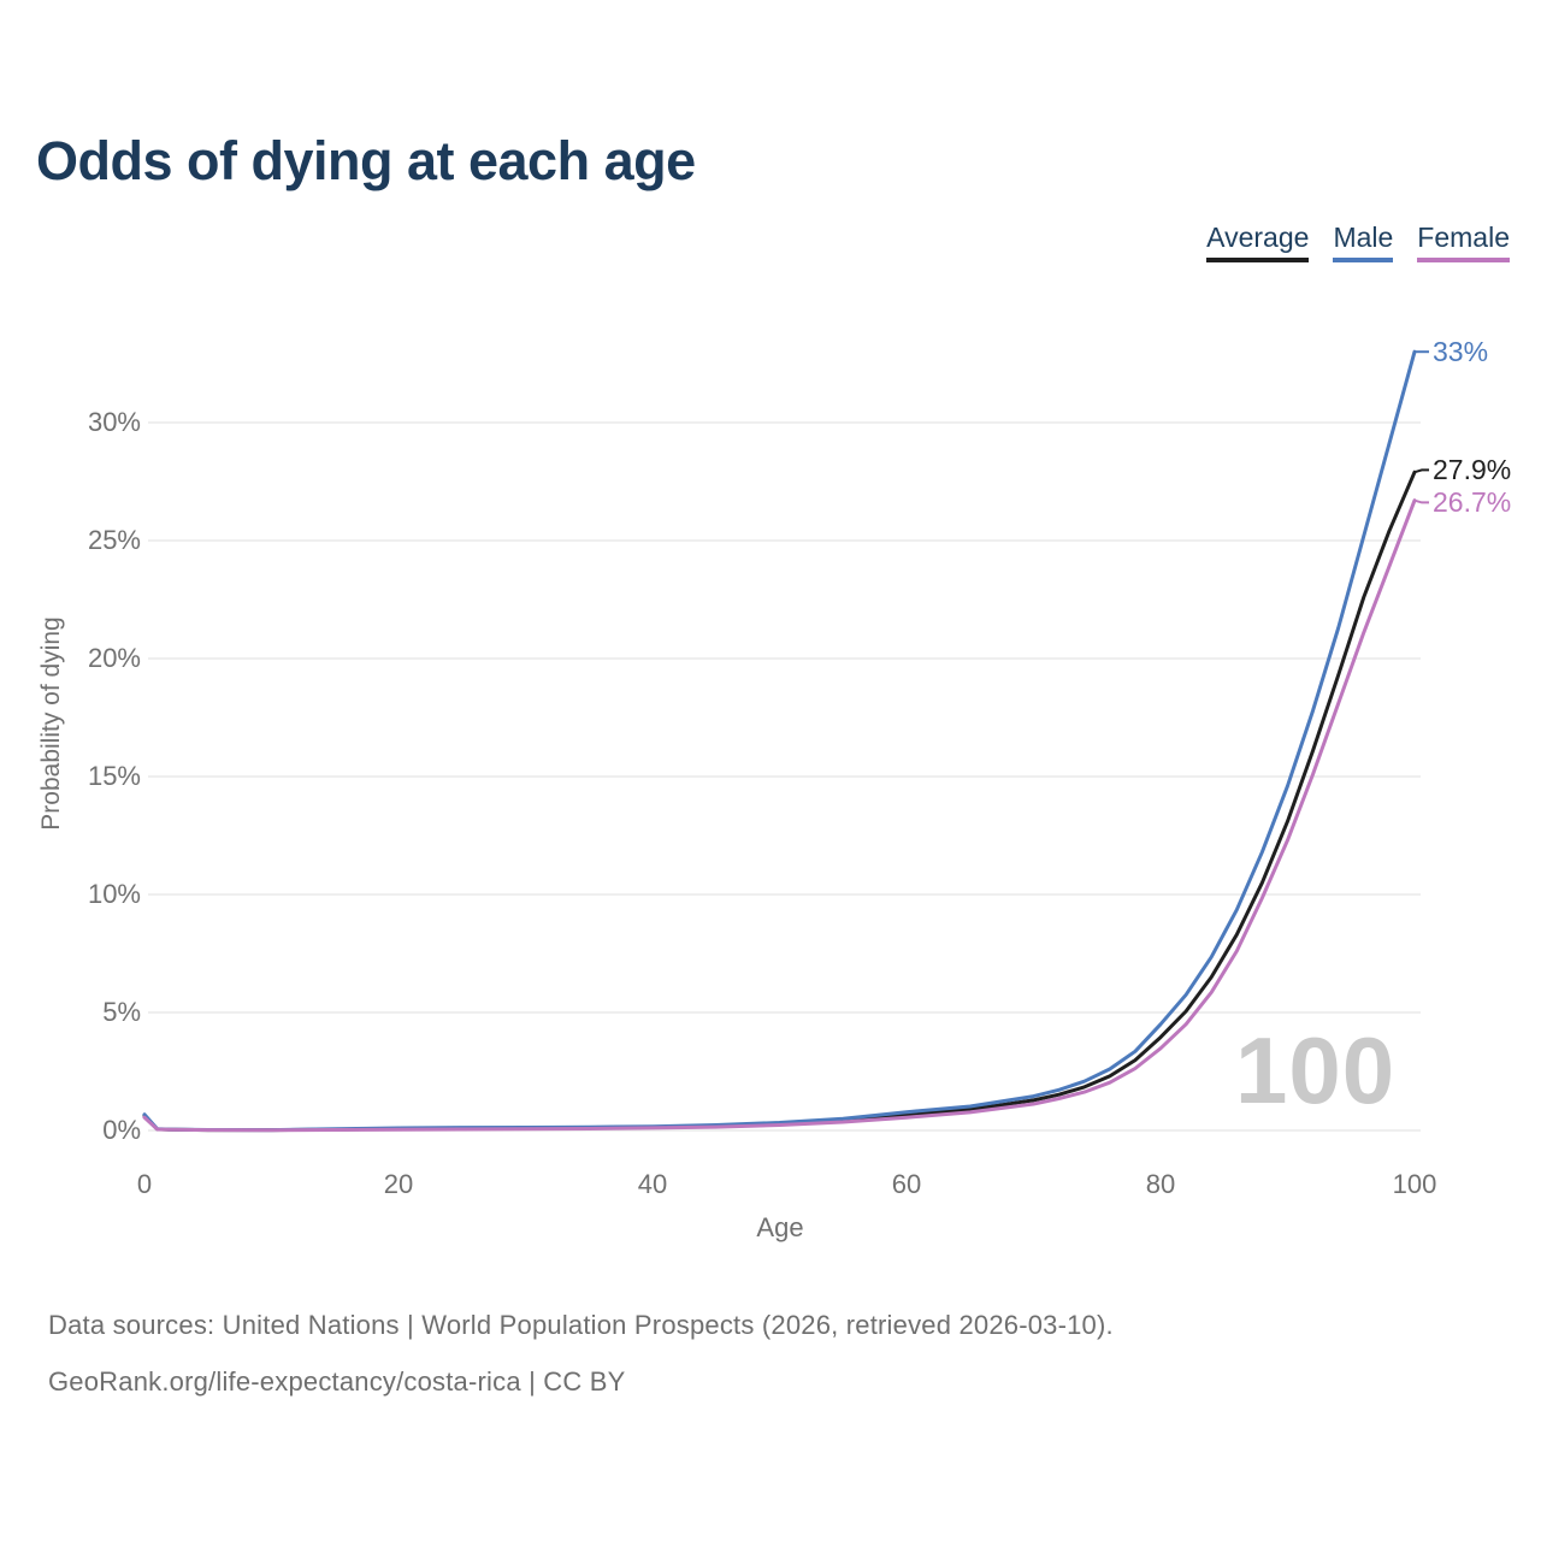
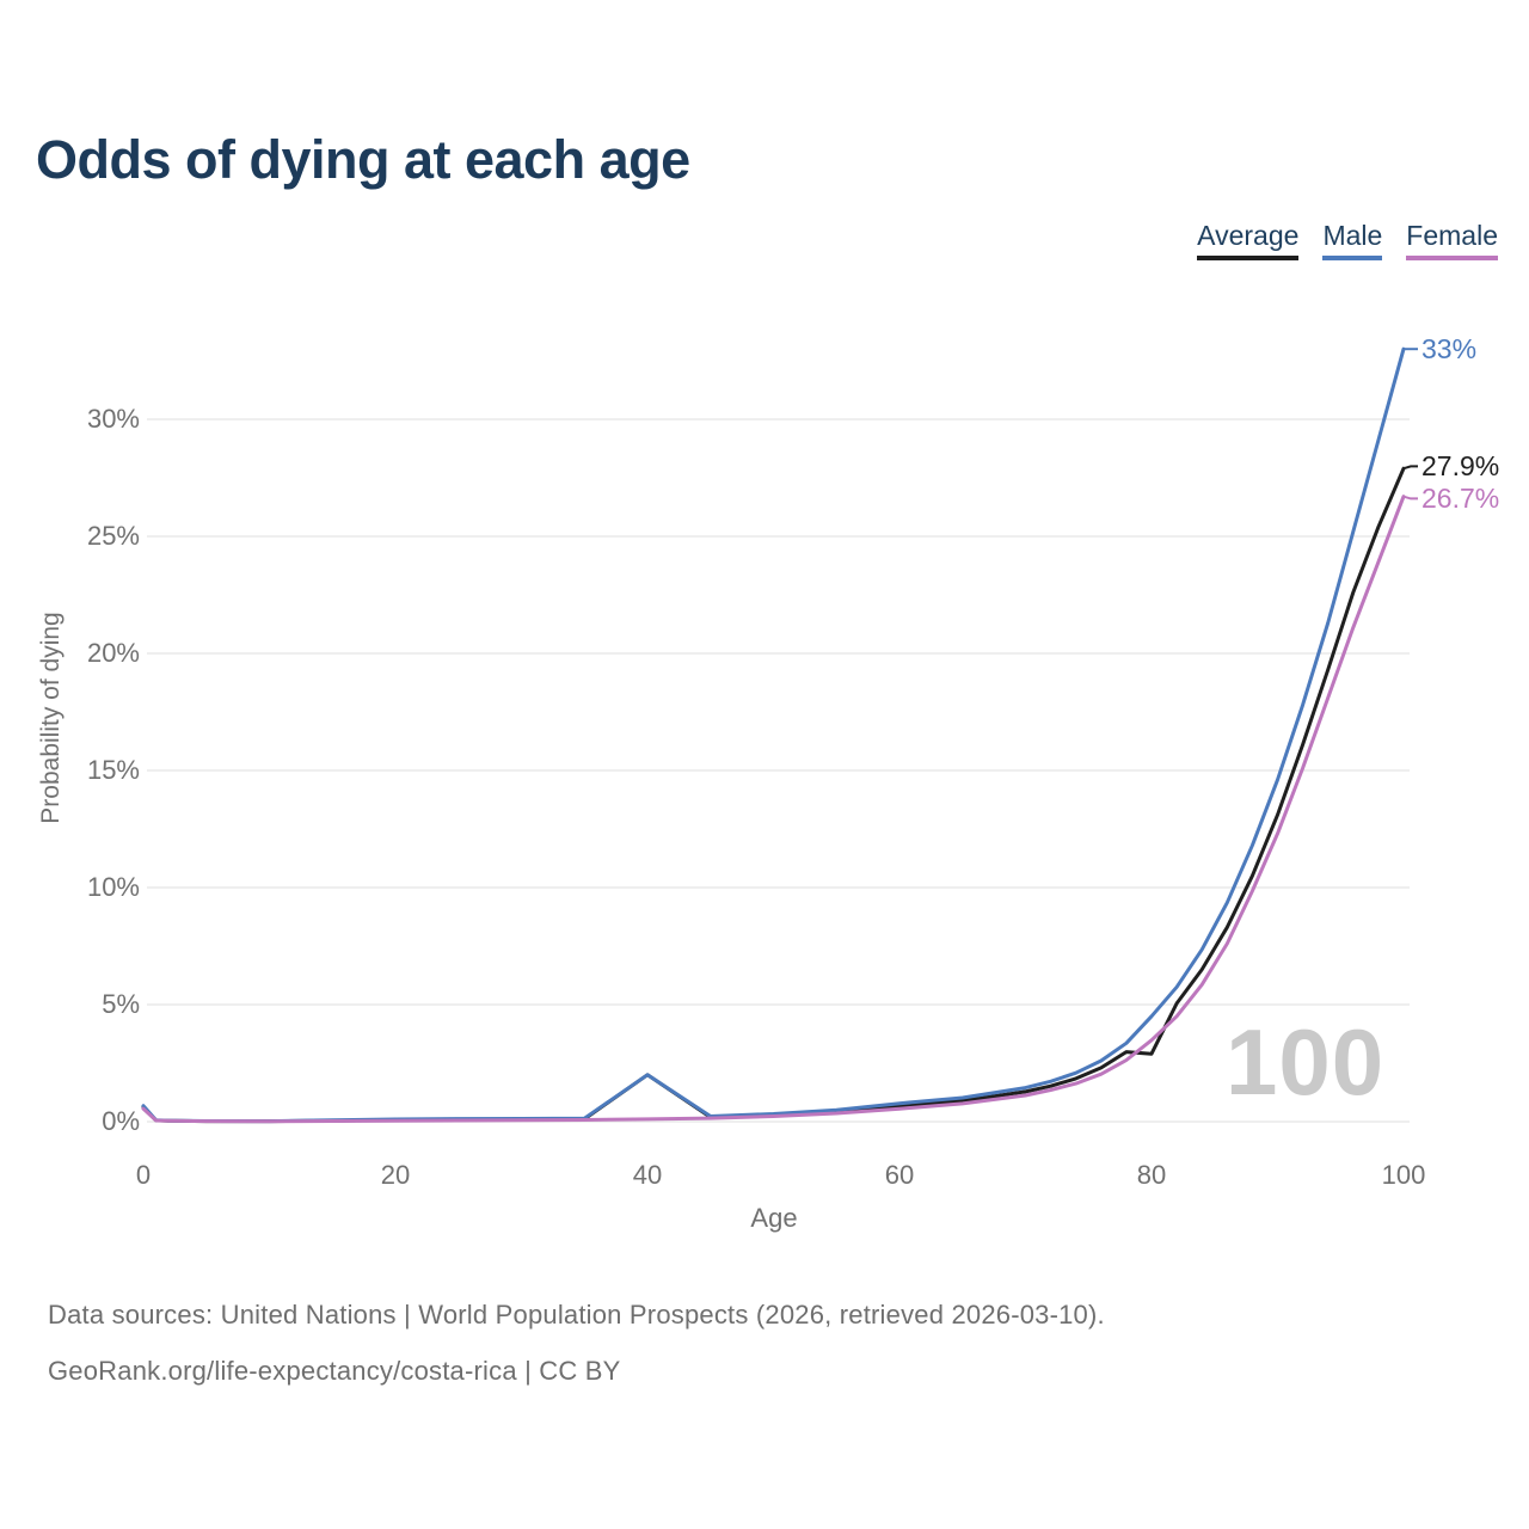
Average/40: 0.1% -> 2.0%
Male/40: 0.2% -> 2.0%
Average/80: 4.0% -> 2.9%
